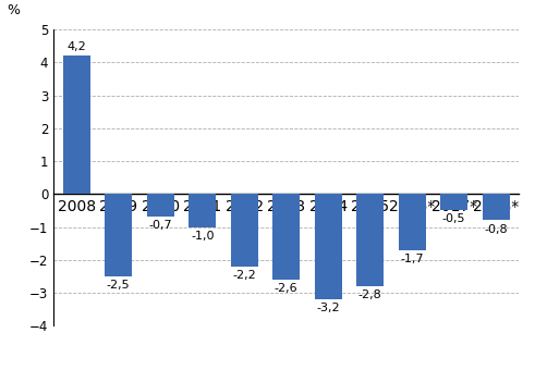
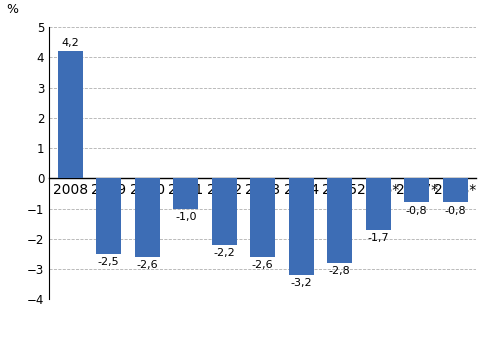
2010: -0,7 -> -2,6
2017*: -0,5 -> -0,8
